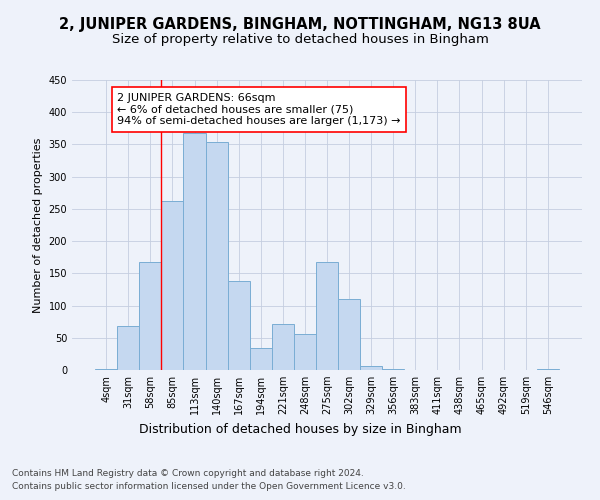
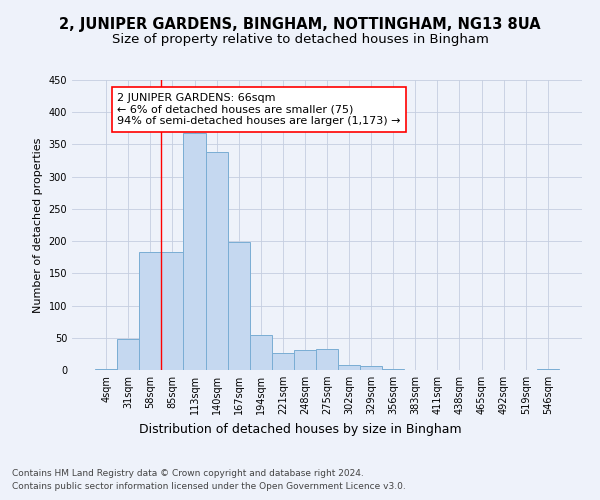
31sqm: 68 -> 48
58sqm: 168 -> 183
85sqm: 262 -> 183
140sqm: 354 -> 338
167sqm: 138 -> 199
194sqm: 34 -> 54
221sqm: 72 -> 26
248sqm: 56 -> 31
275sqm: 168 -> 33
302sqm: 110 -> 7
